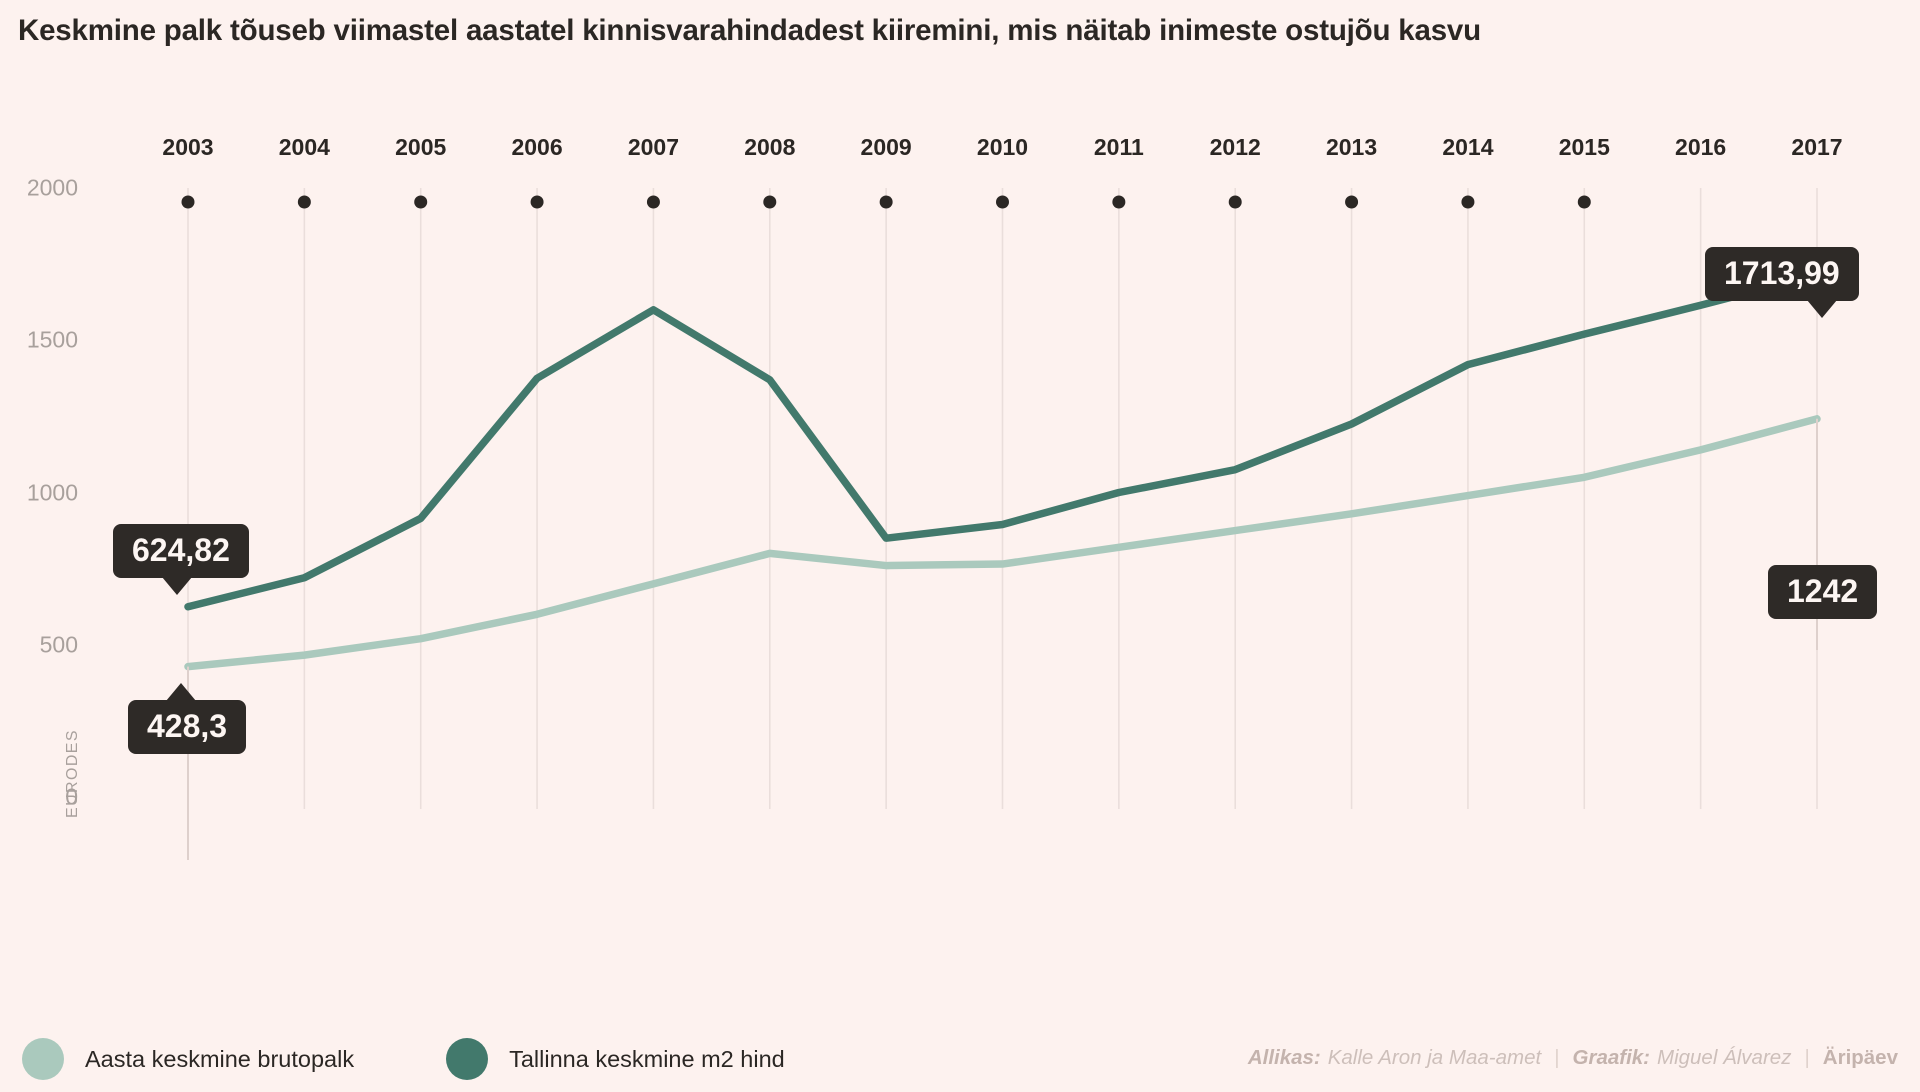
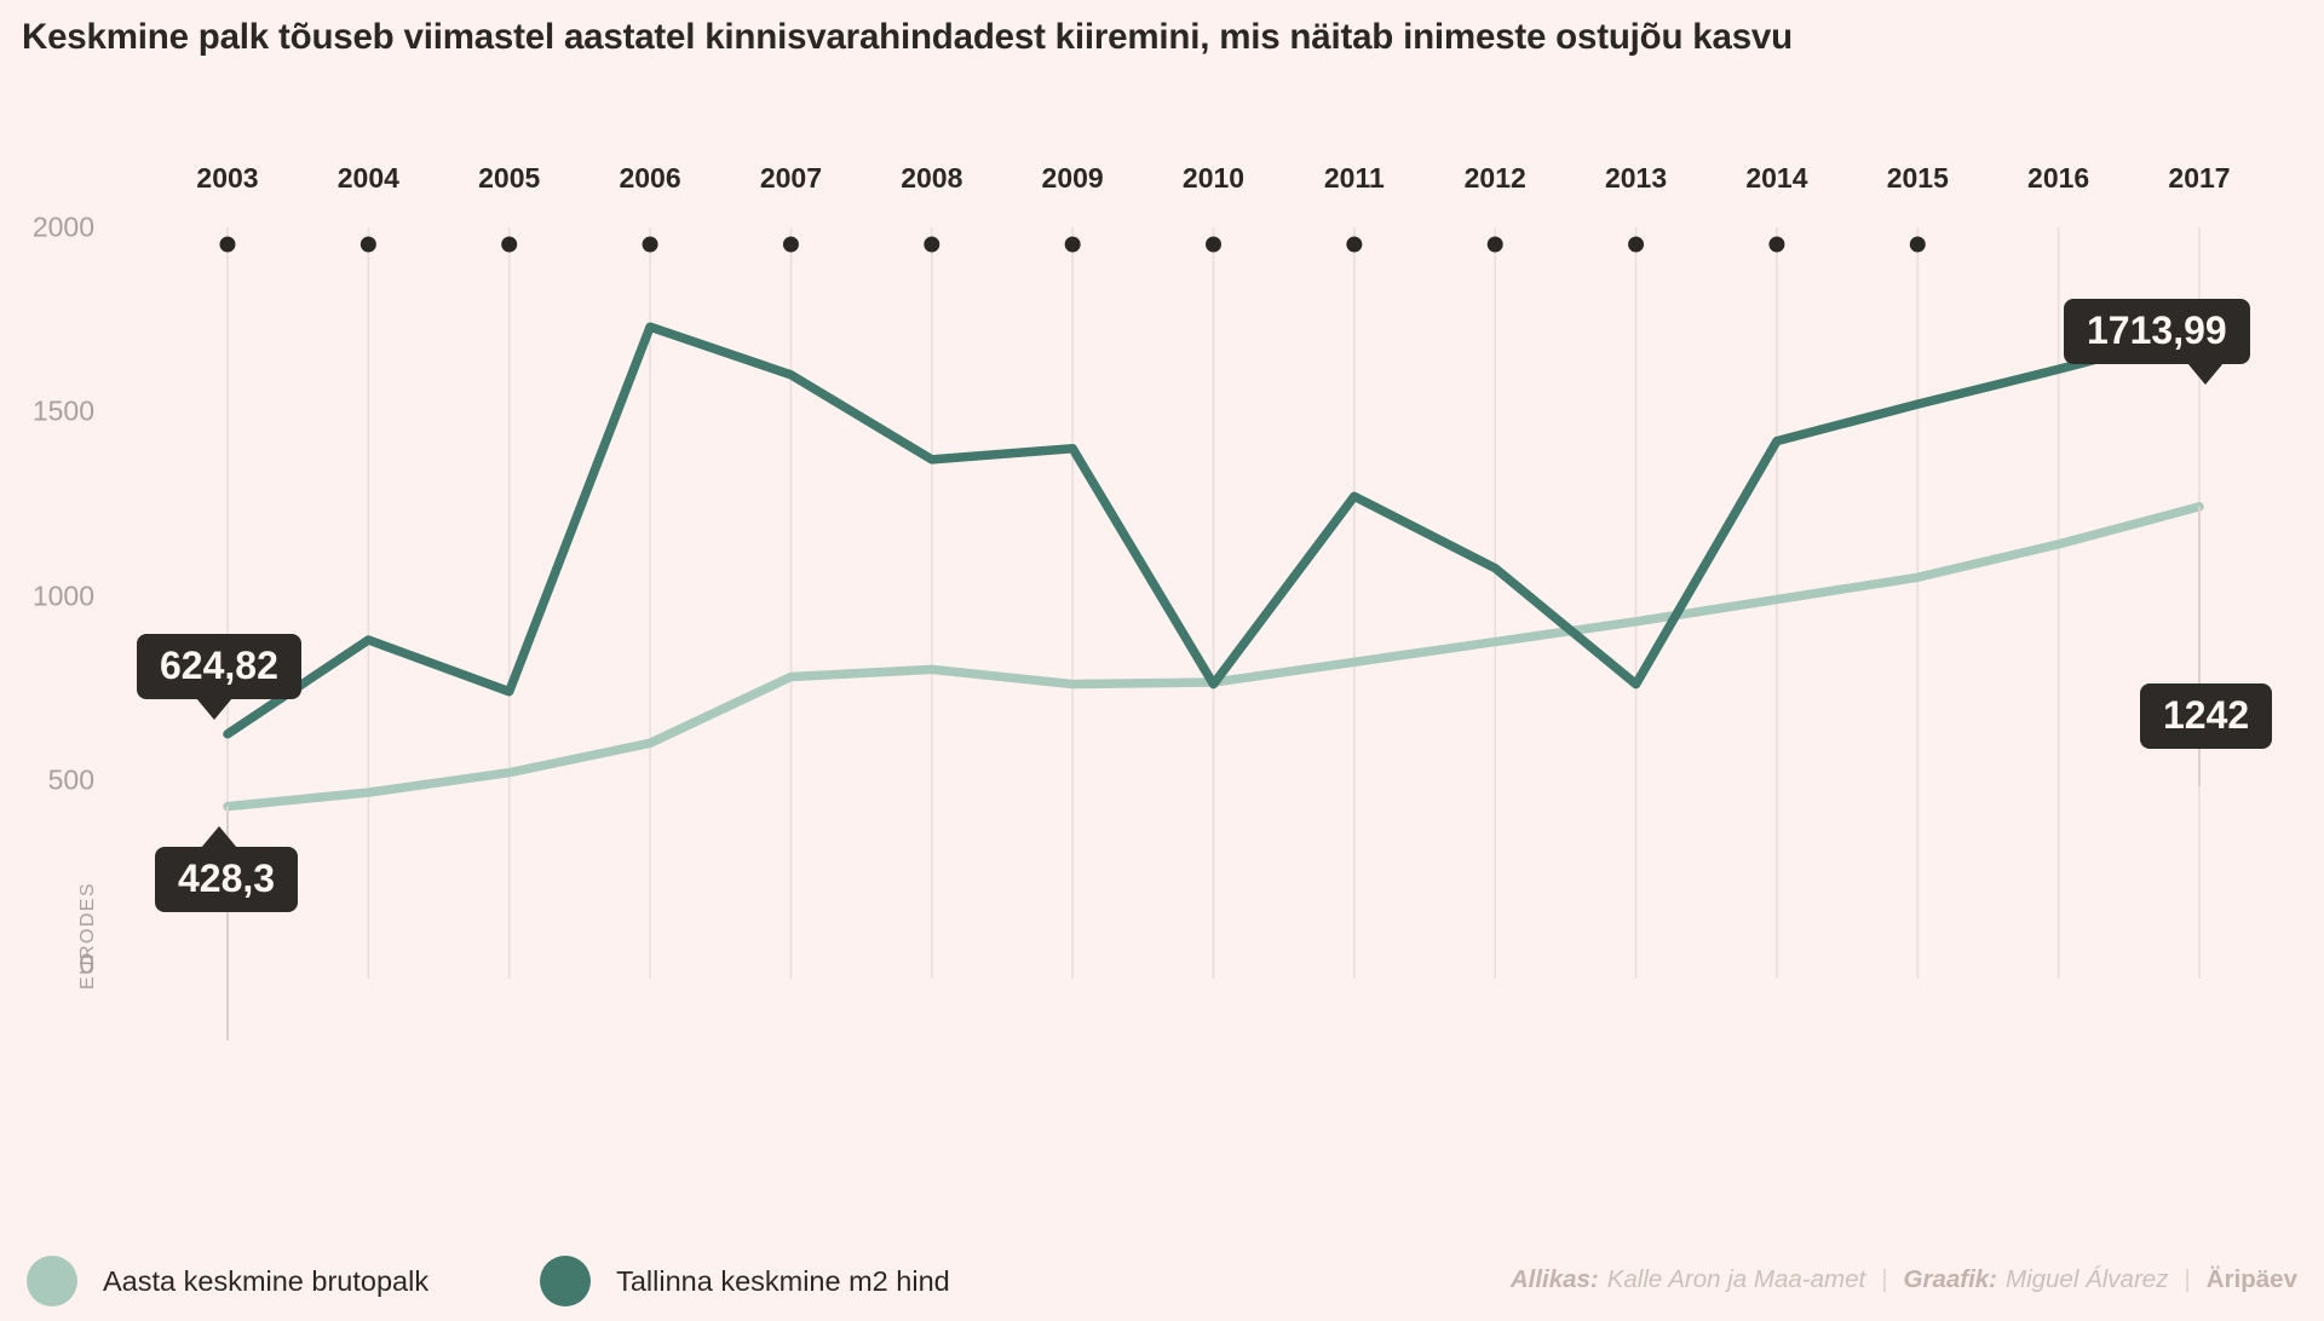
Tallinna keskmine m2 hind/2004: 720 -> 880
Tallinna keskmine m2 hind/2005: 920 -> 740
Tallinna keskmine m2 hind/2006: 1380 -> 1730
Aasta keskmine brutopalk/2007: 700 -> 780
Tallinna keskmine m2 hind/2009: 850 -> 1400
Tallinna keskmine m2 hind/2010: 900 -> 760
Tallinna keskmine m2 hind/2011: 1000 -> 1270
Tallinna keskmine m2 hind/2013: 1220 -> 760
